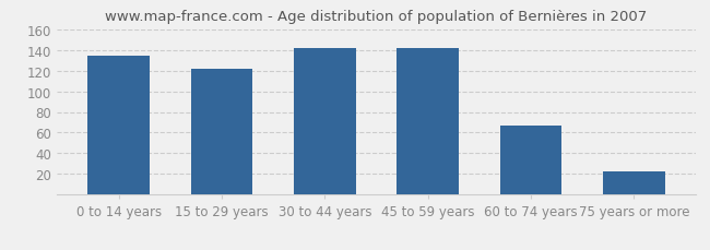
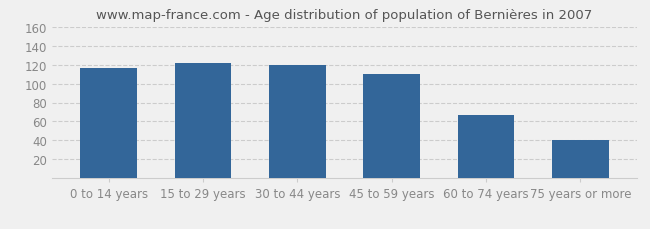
0 to 14 years: 134 -> 116
30 to 44 years: 142 -> 120
45 to 59 years: 142 -> 110
75 years or more: 23 -> 40
